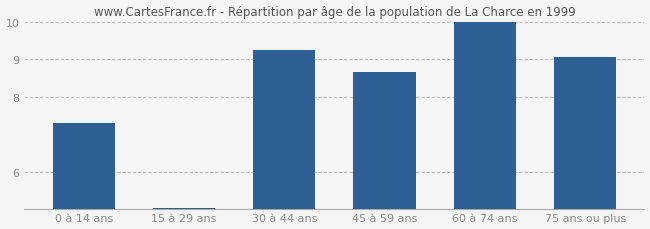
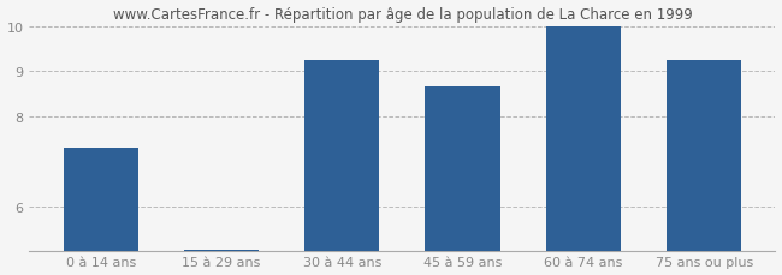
75 ans ou plus: 9.05 -> 9.25
